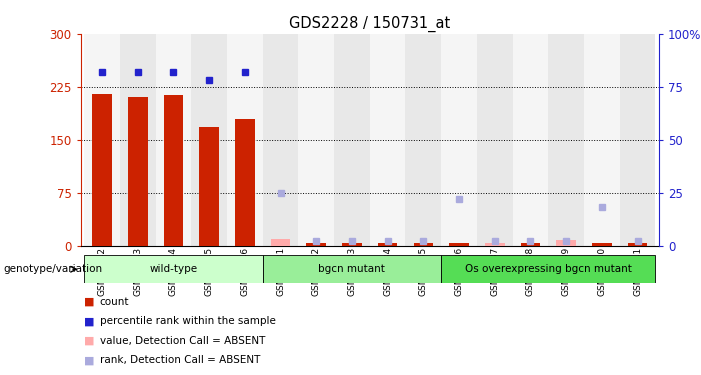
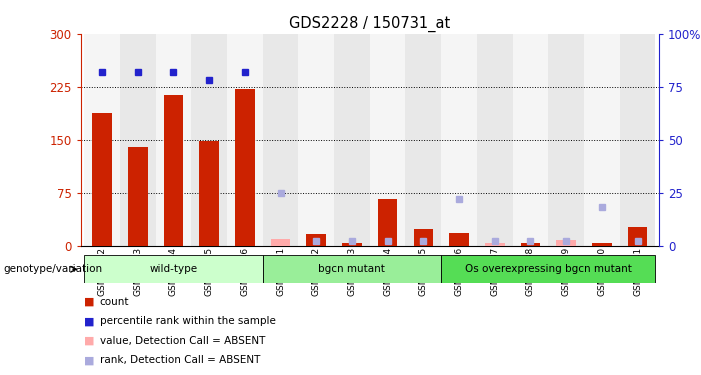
GSM95942: 215 -> 188
GSM95943: 210 -> 140
GSM95945: 168 -> 148
GSM95946: 180 -> 222
GSM95932: 4 -> 16
GSM95934: 4 -> 66
GSM95935: 4 -> 24
GSM95936: 4 -> 18
GSM95941: 4 -> 26
